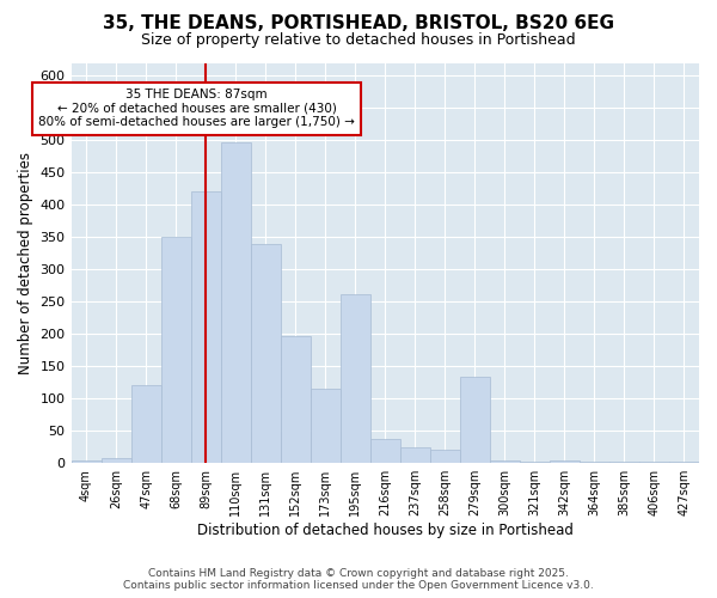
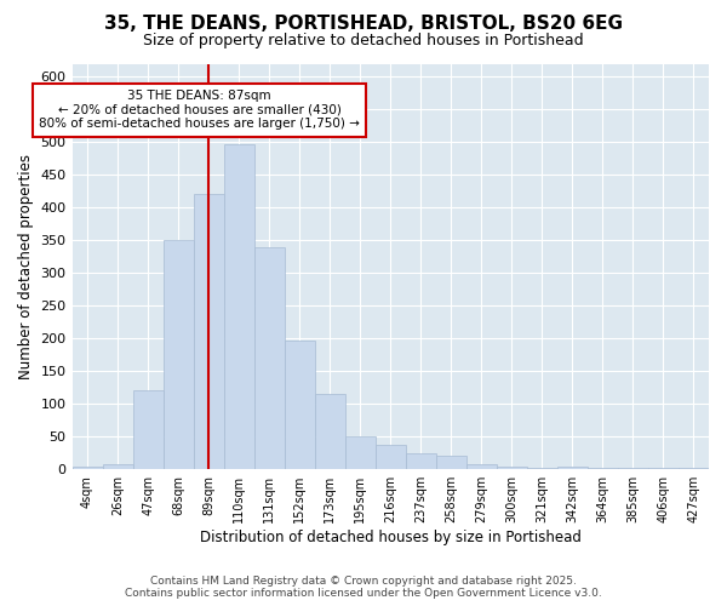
195sqm: 262 -> 50
279sqm: 134 -> 8
